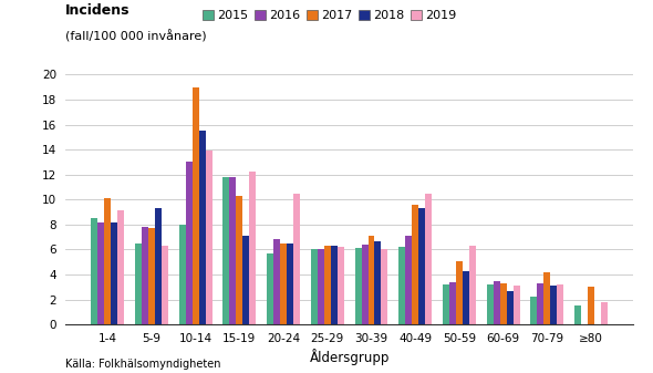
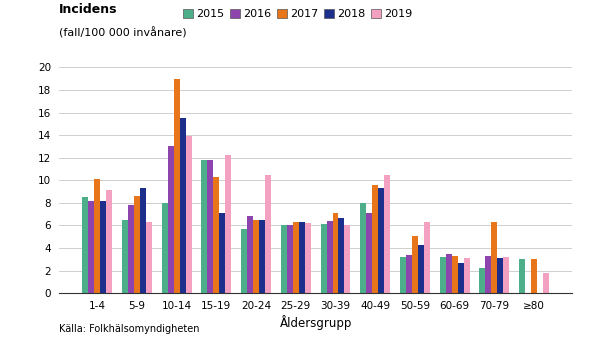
2017/5-9: 7.7 -> 8.6
2015/40-49: 6.2 -> 8.0
2017/70-79: 4.2 -> 6.3
2015/≥80: 1.5 -> 3.0
